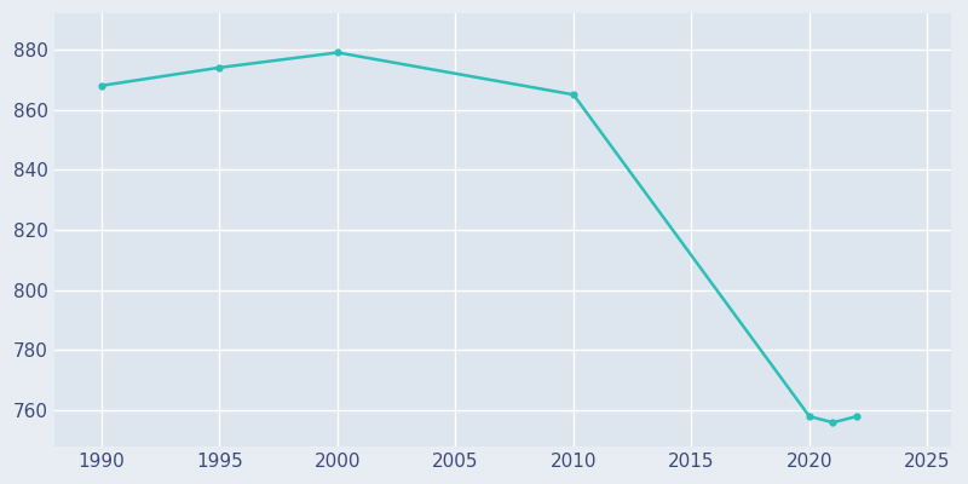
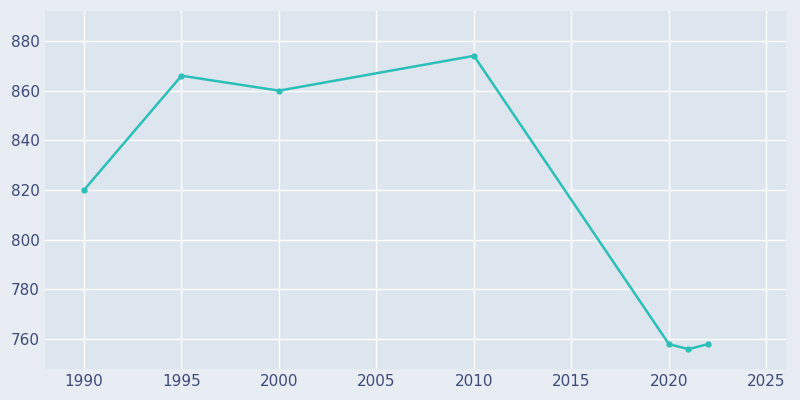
1990: 868 -> 820
1995: 874 -> 866
2000: 879 -> 860
2010: 865 -> 874
